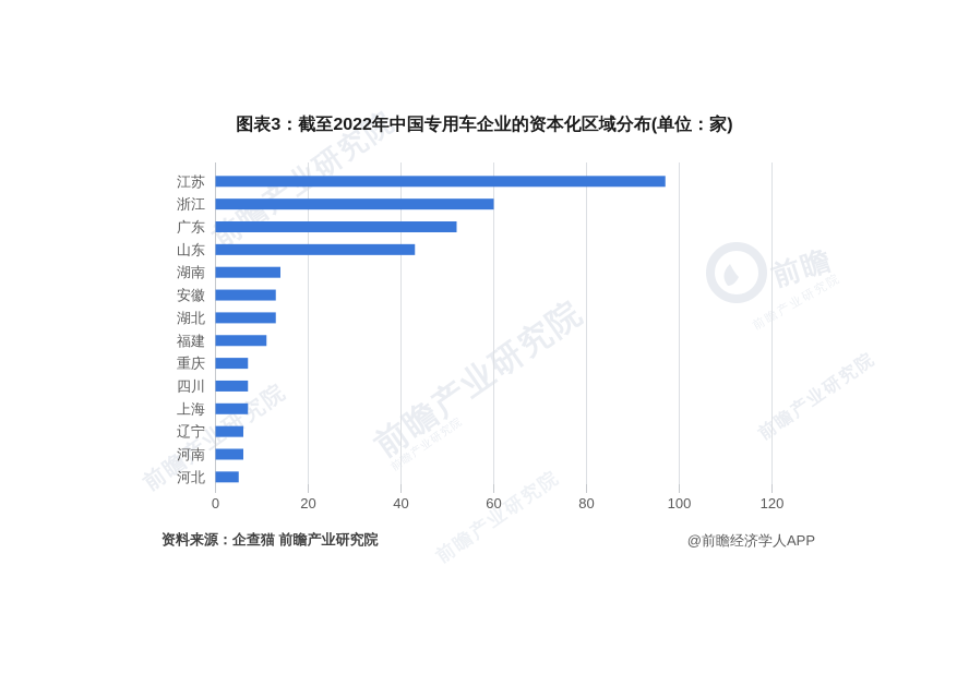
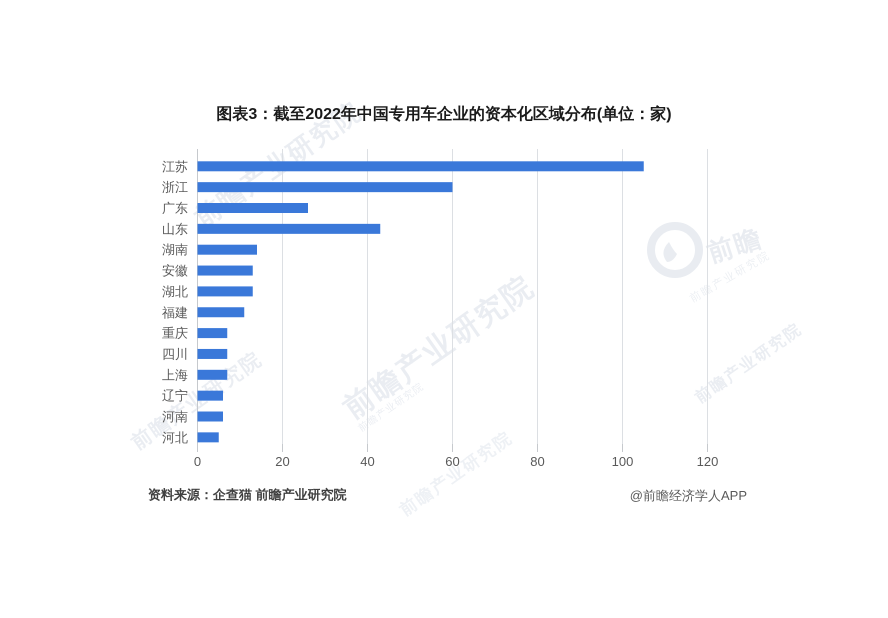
江苏: 97 -> 105
广东: 52 -> 26
